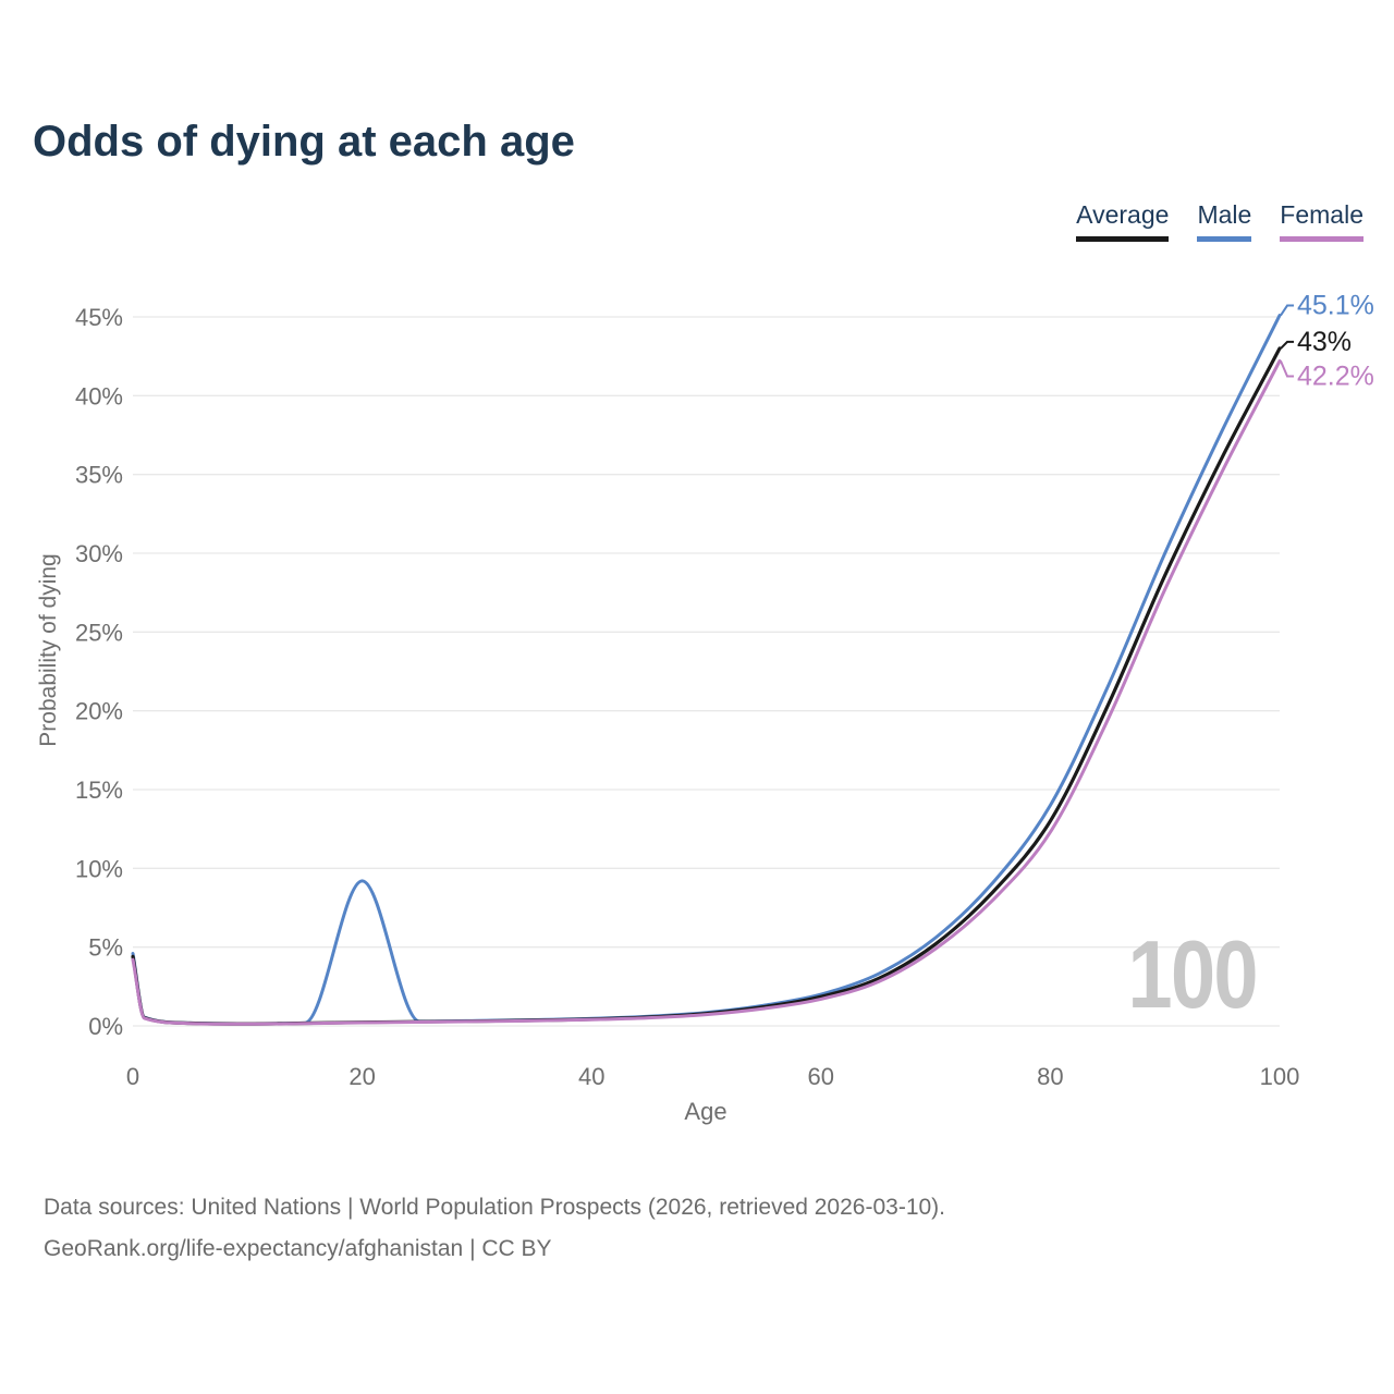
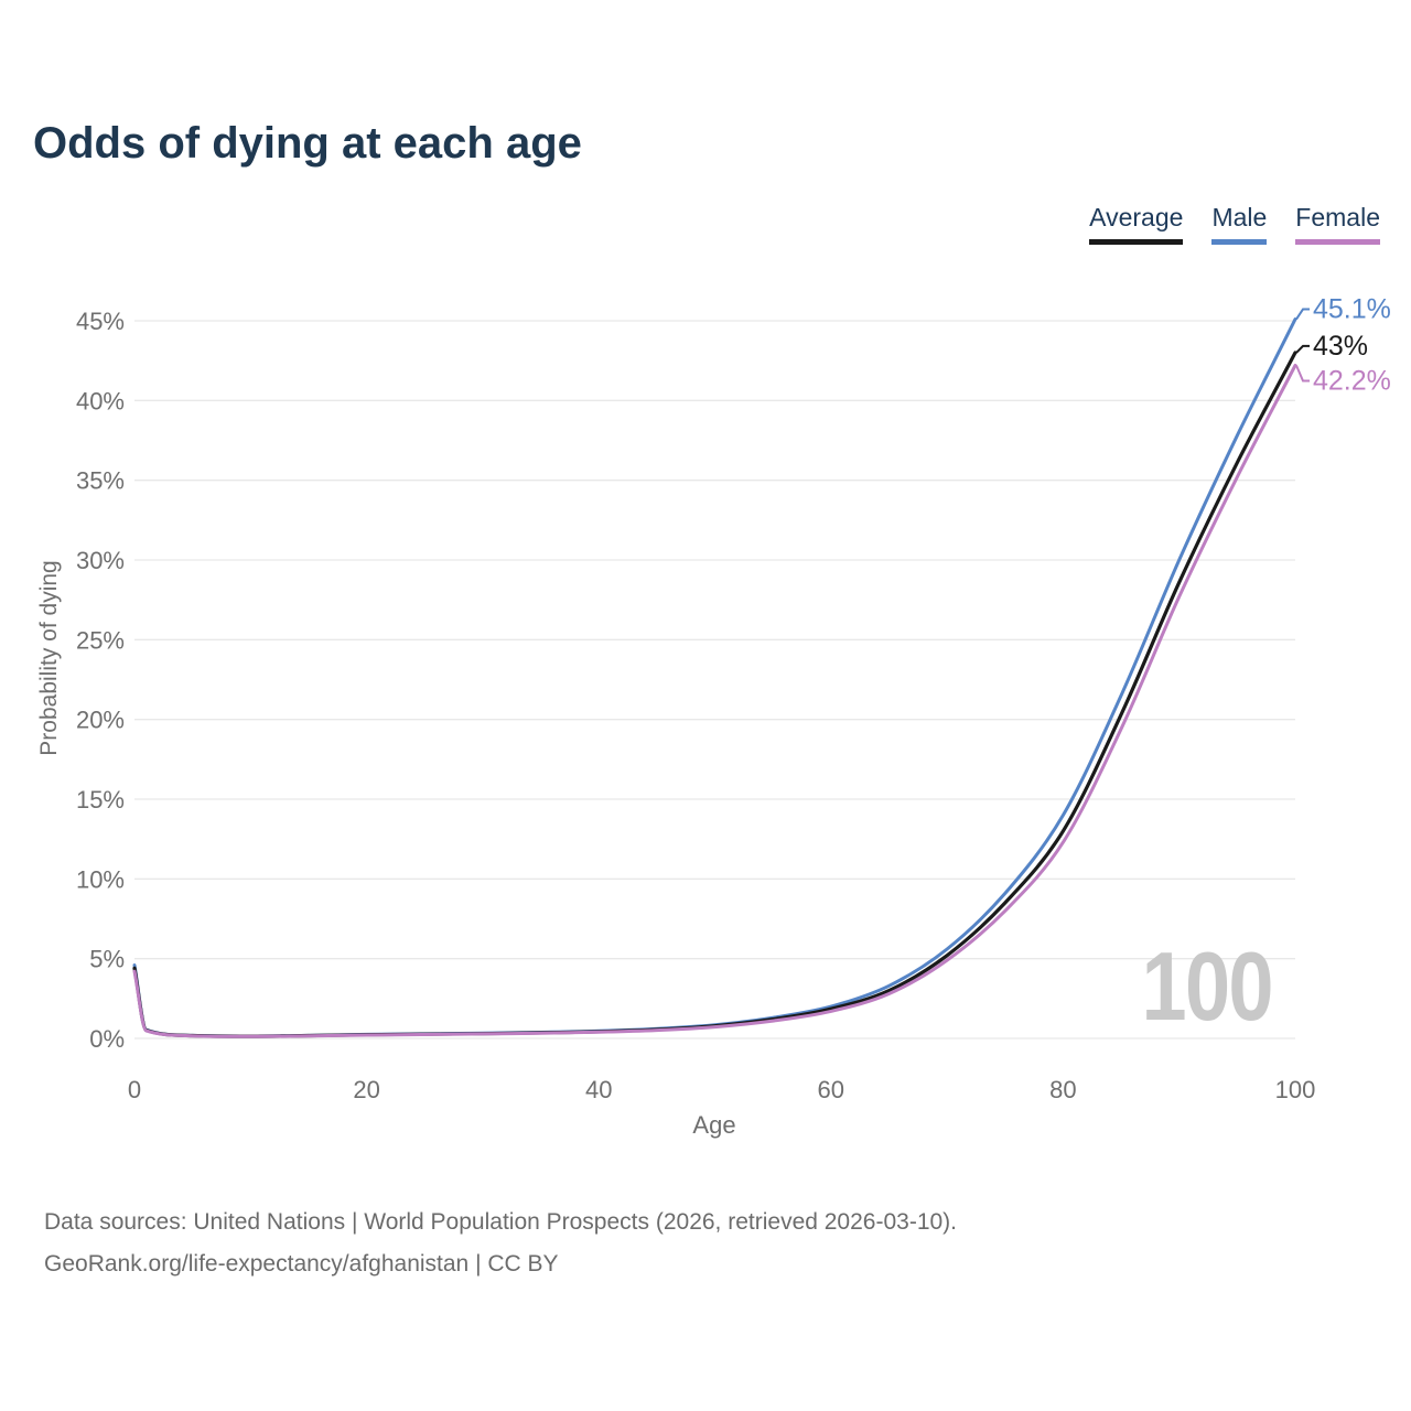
Male/20: 9.2% -> 0.2%
